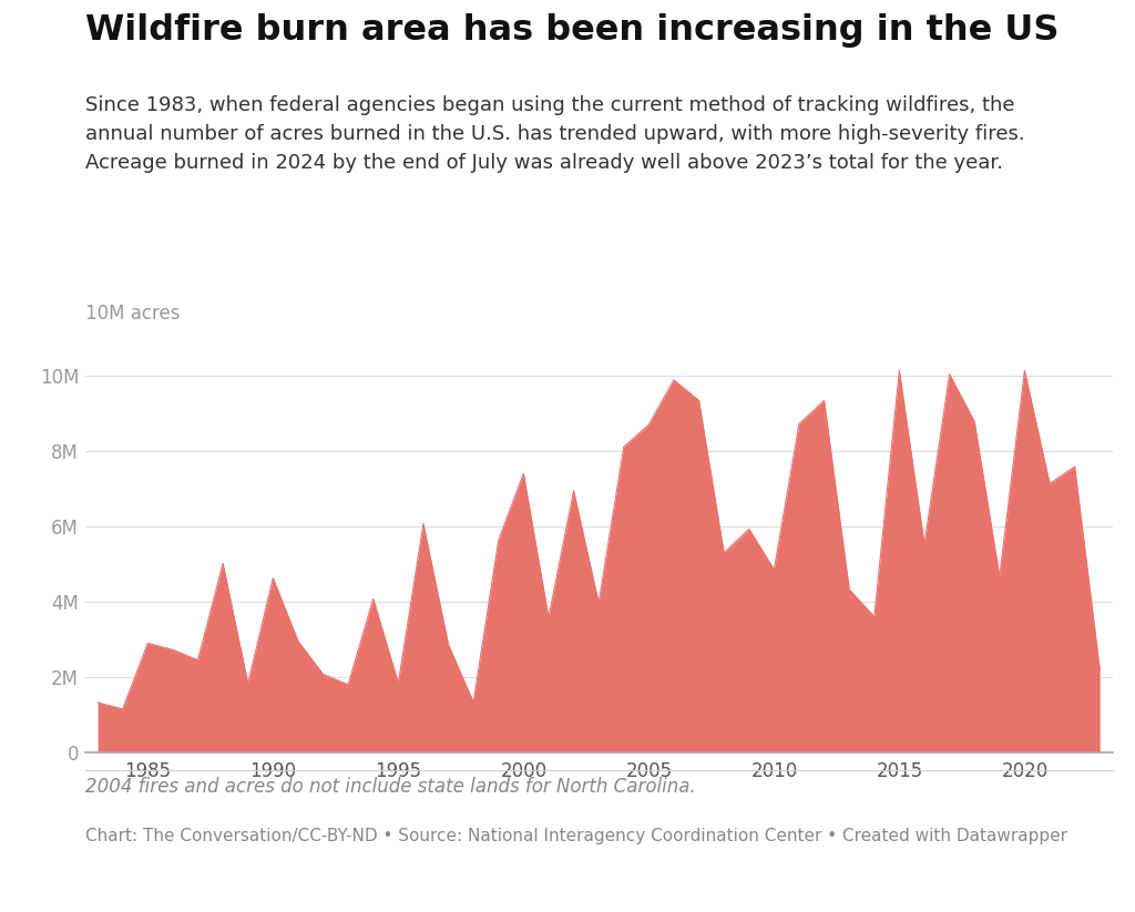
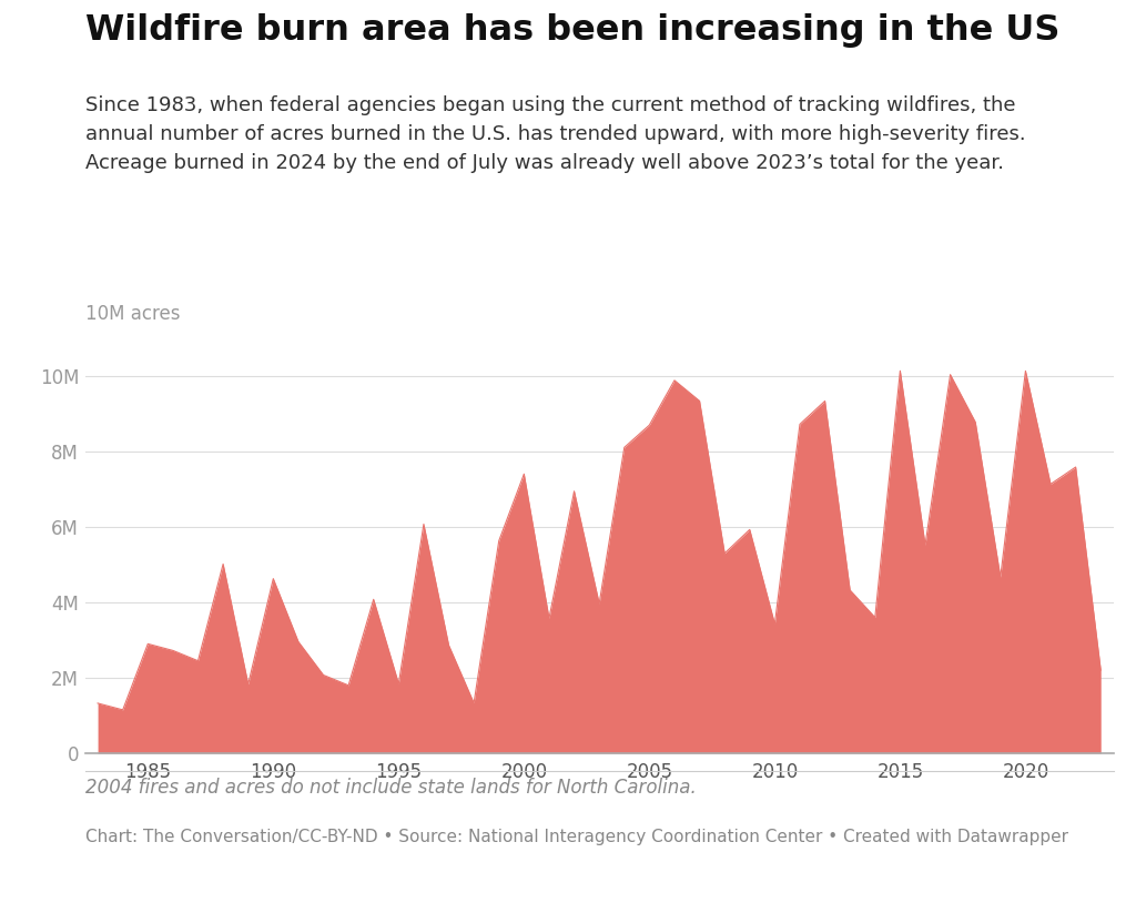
2010: 4.85M -> 3.42M
